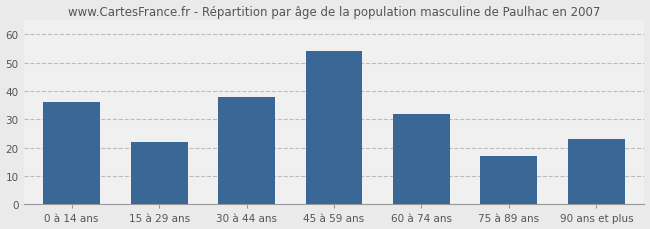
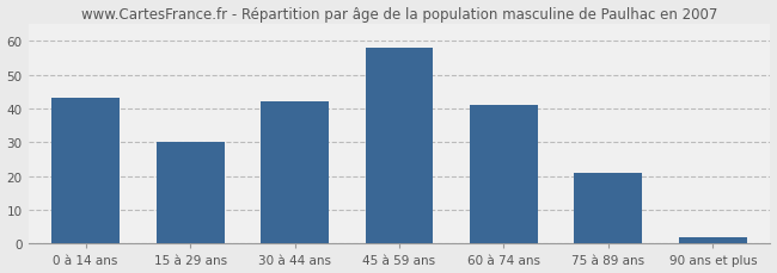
0 à 14 ans: 36 -> 43
15 à 29 ans: 22 -> 30
30 à 44 ans: 38 -> 42
45 à 59 ans: 54 -> 58
60 à 74 ans: 32 -> 41
75 à 89 ans: 17 -> 21
90 ans et plus: 23 -> 2
